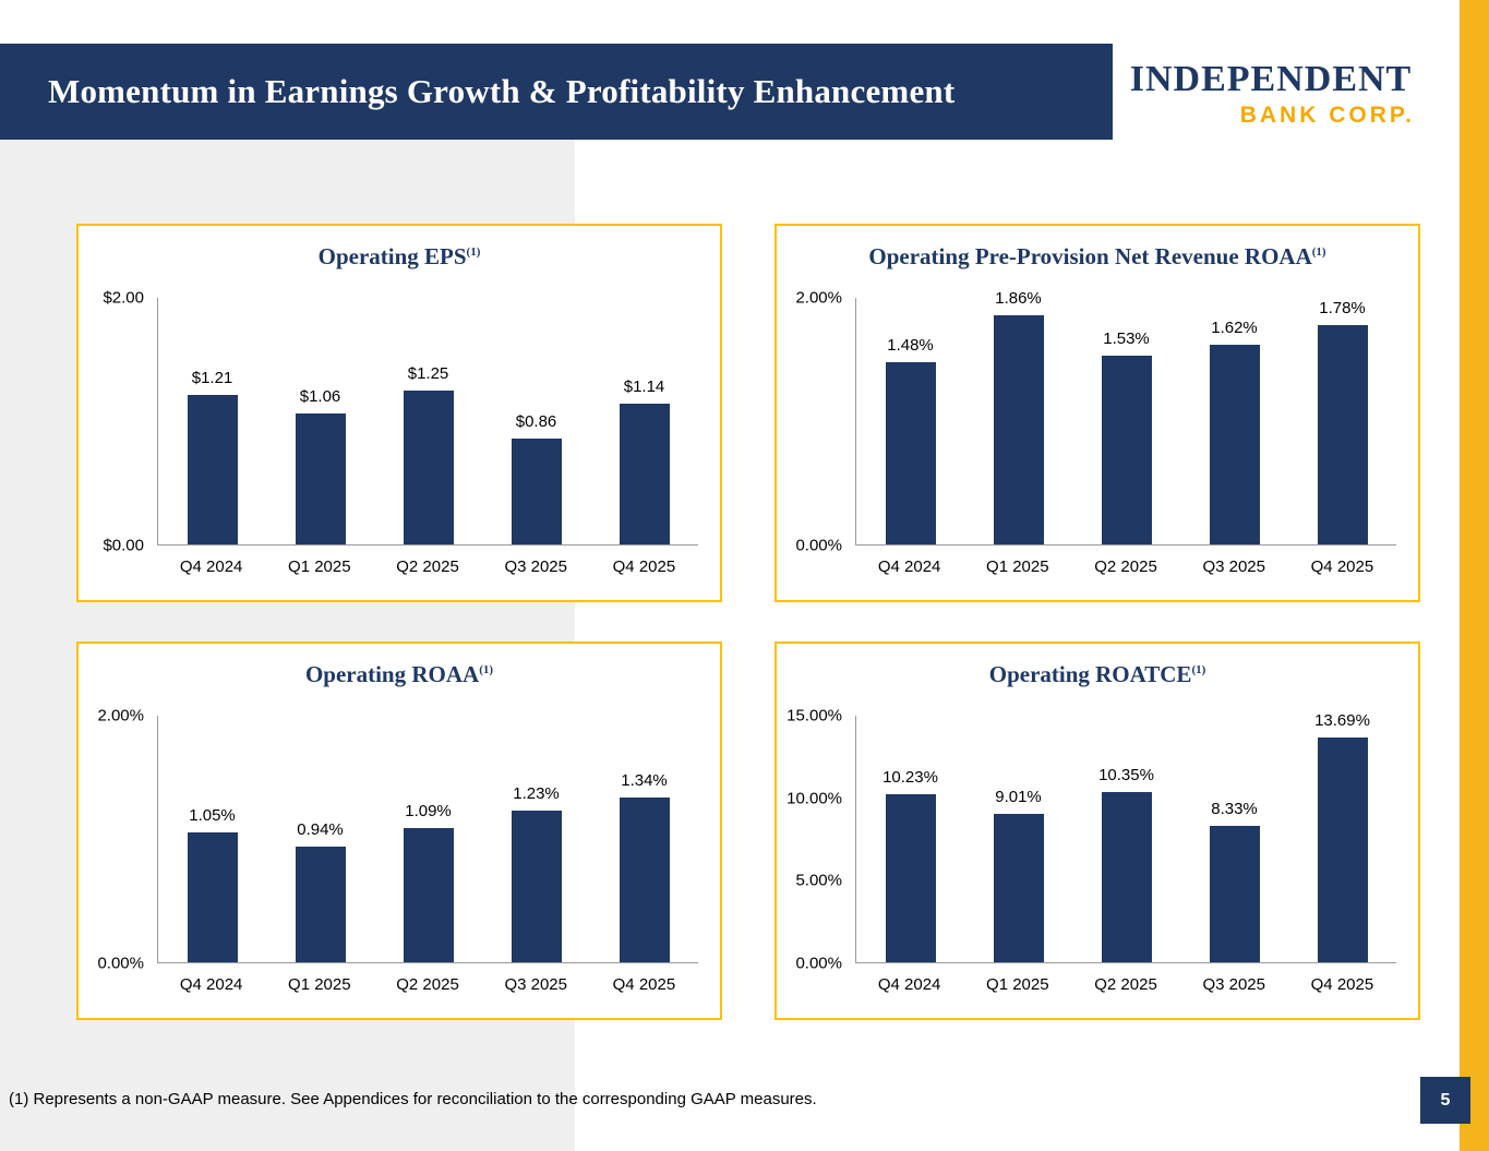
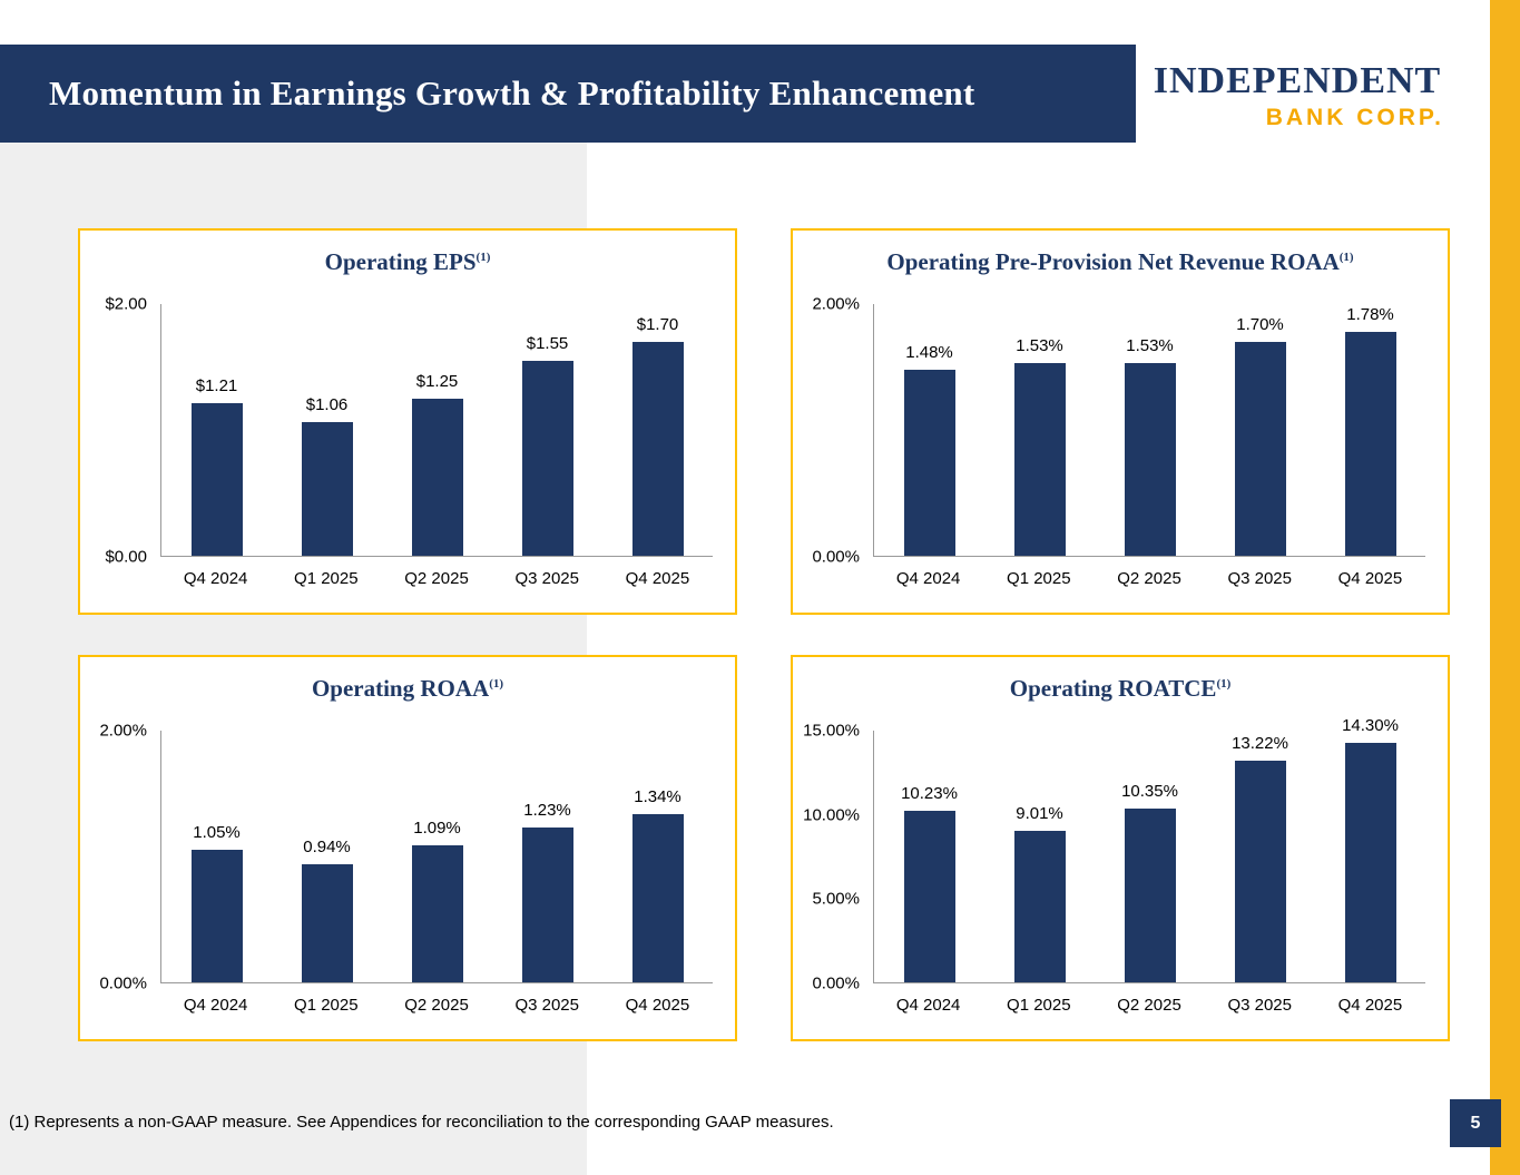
Operating EPS/Q3 2025: $0.86 -> $1.55
Operating EPS/Q4 2025: $1.14 -> $1.70
Operating Pre-Provision Net Revenue ROAA/Q1 2025: 1.86% -> 1.53%
Operating Pre-Provision Net Revenue ROAA/Q3 2025: 1.62% -> 1.70%
Operating ROATCE/Q3 2025: 8.33% -> 13.22%
Operating ROATCE/Q4 2025: 13.69% -> 14.30%
